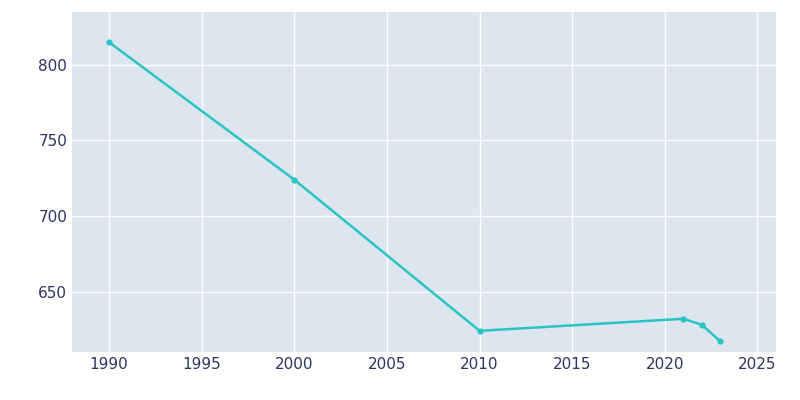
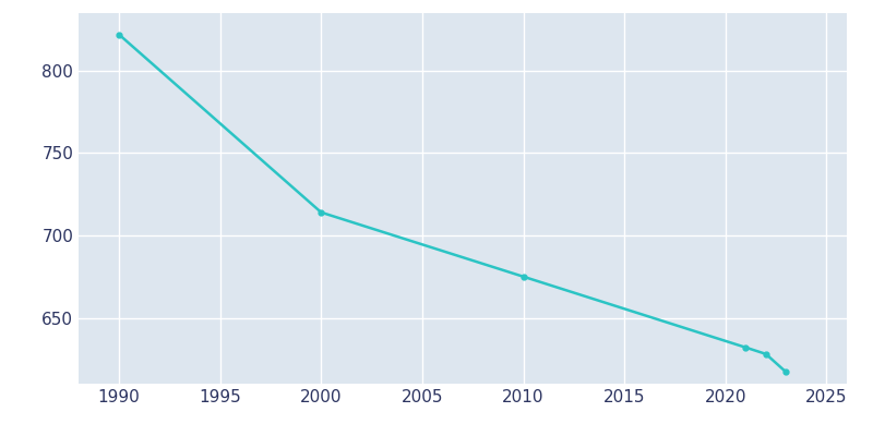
1990: 815 -> 822
2000: 724 -> 714
2010: 624 -> 675
